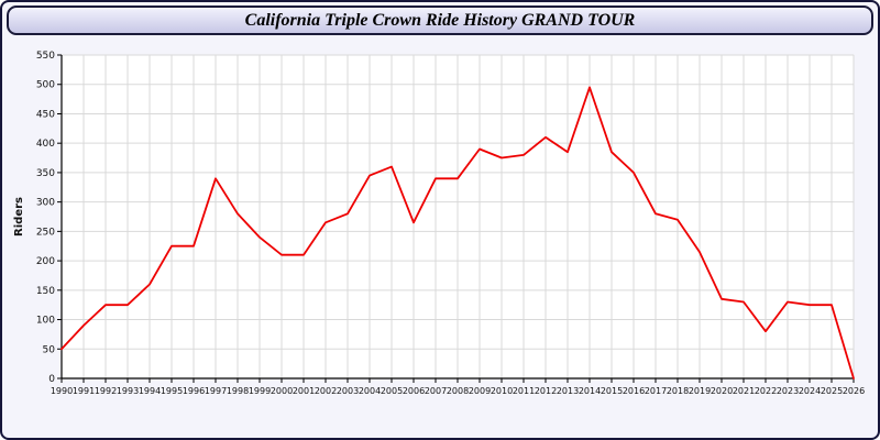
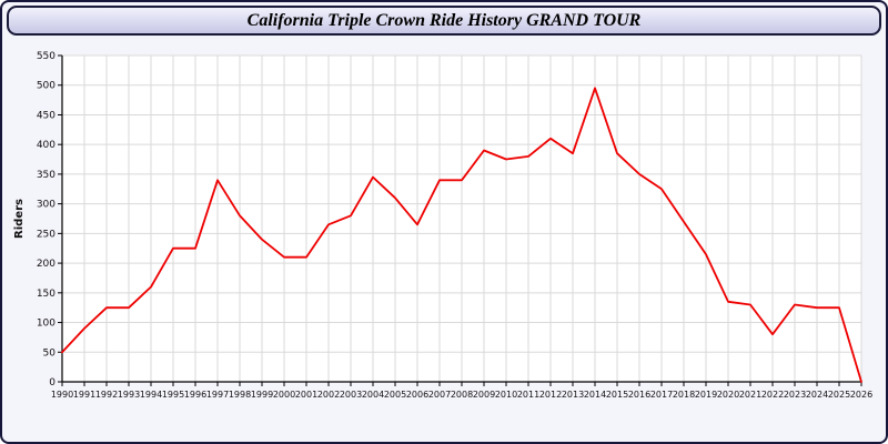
2005: 360 -> 310
2017: 280 -> 320
